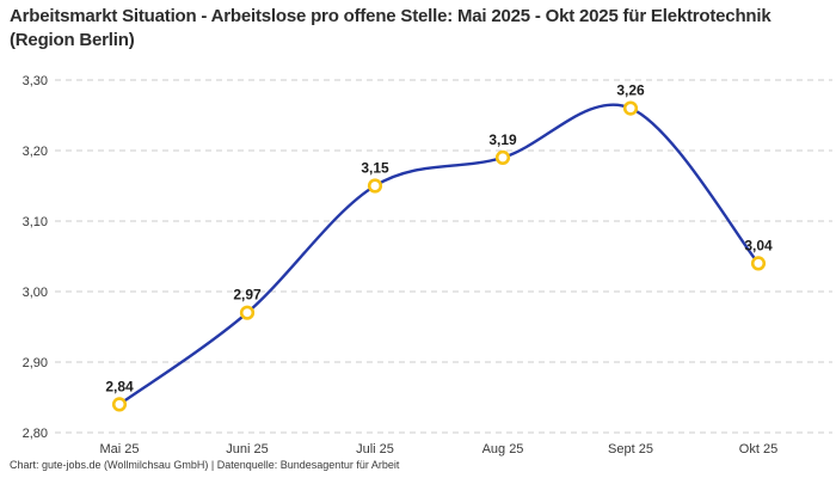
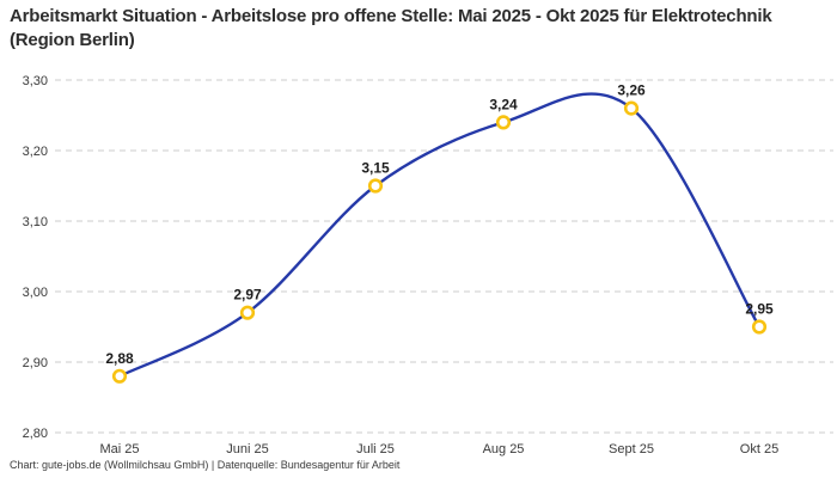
Mai 25: 2,84 -> 2,88
Aug 25: 3,19 -> 3,24
Okt 25: 3,04 -> 2,95
